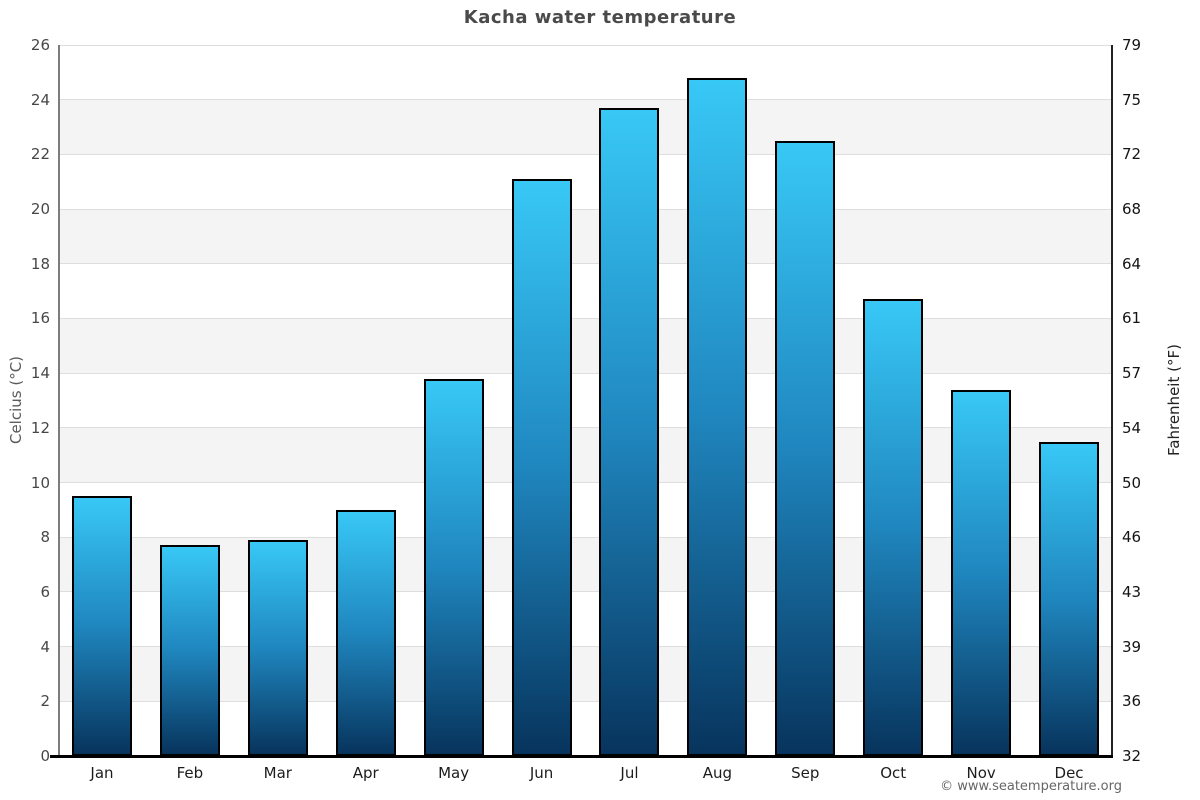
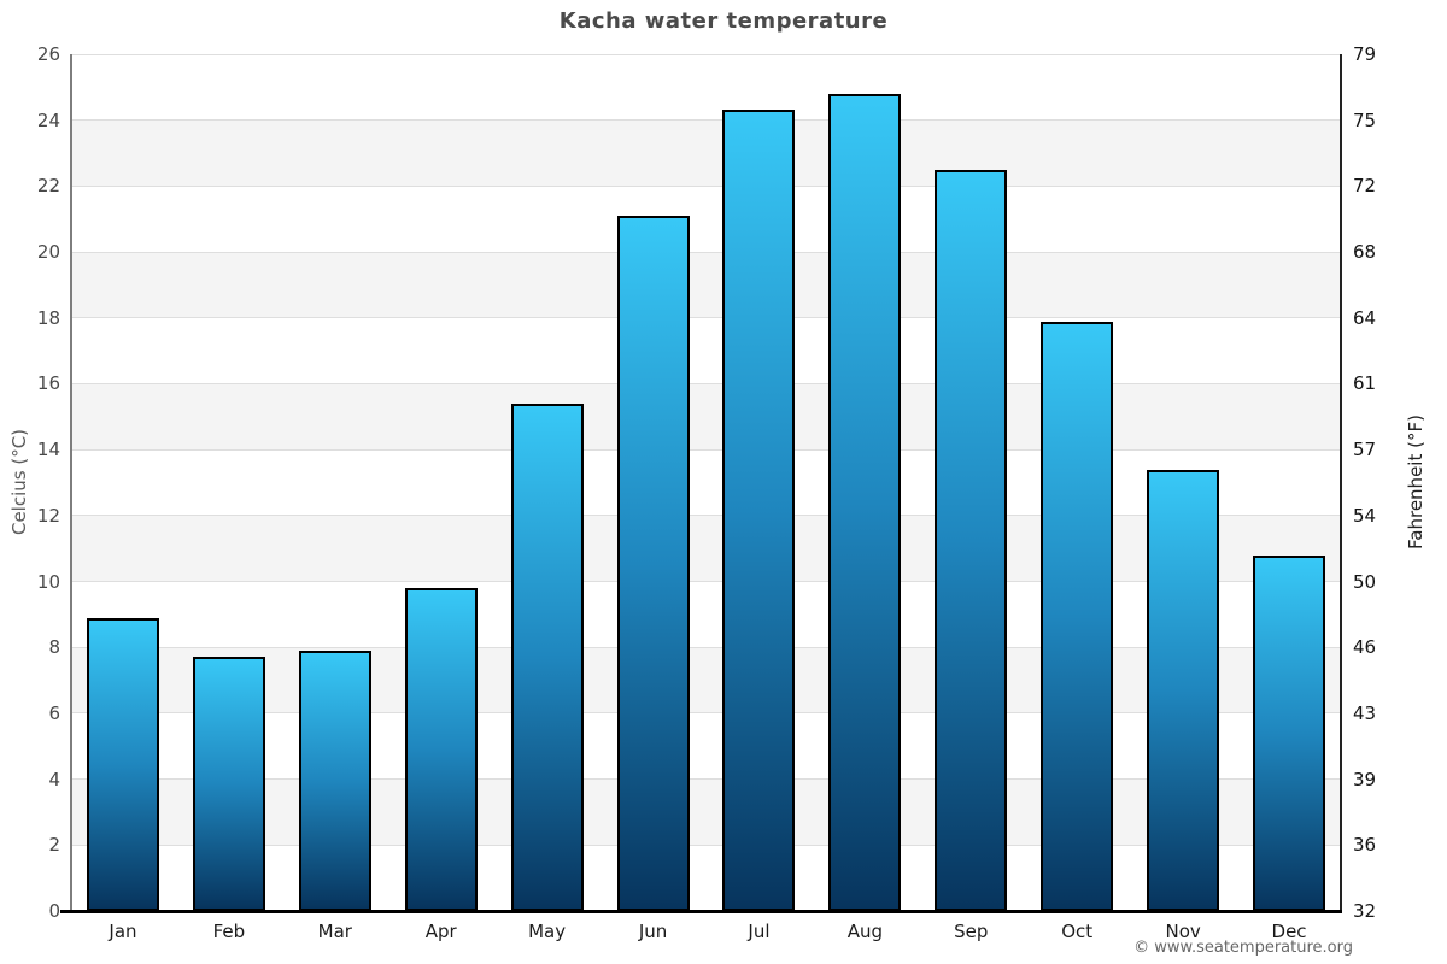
Jan: 9.5 -> 8.9
Apr: 9.0 -> 9.8
May: 13.8 -> 15.4
Jul: 23.7 -> 24.3
Oct: 16.7 -> 17.9
Dec: 11.5 -> 10.8
